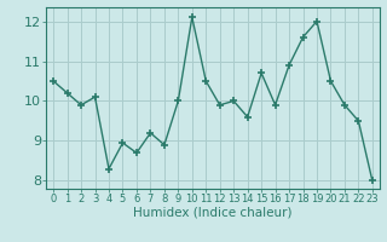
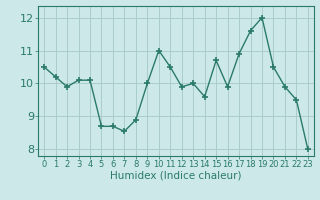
4: 8.30 -> 10.10
5: 8.95 -> 8.70
7: 9.20 -> 8.55
10: 12.10 -> 11.00
